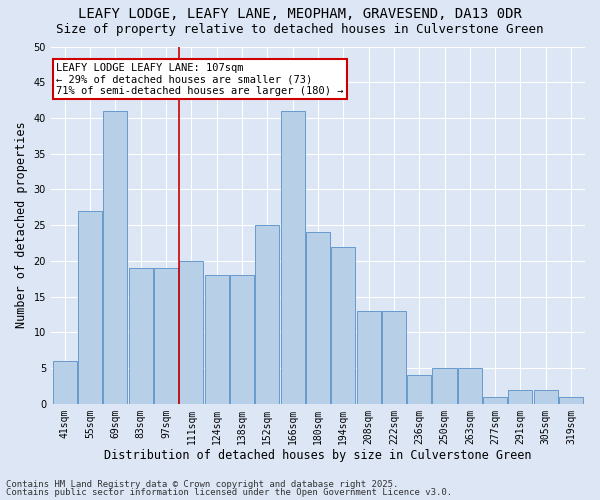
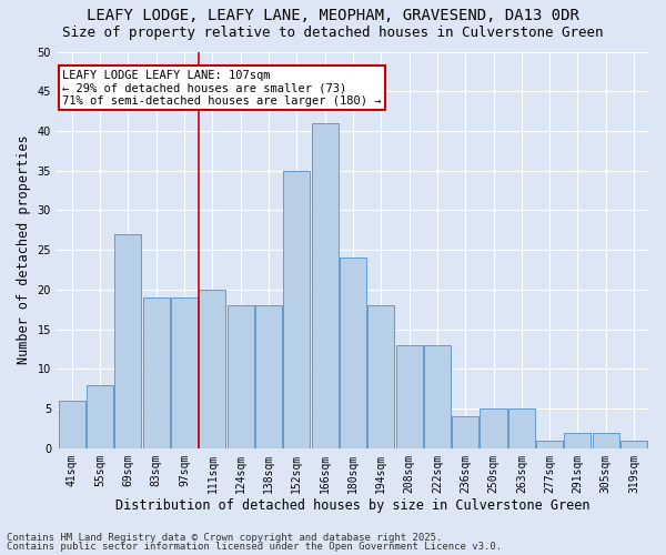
55sqm: 27 -> 8
69sqm: 41 -> 27
152sqm: 25 -> 35
194sqm: 22 -> 18
